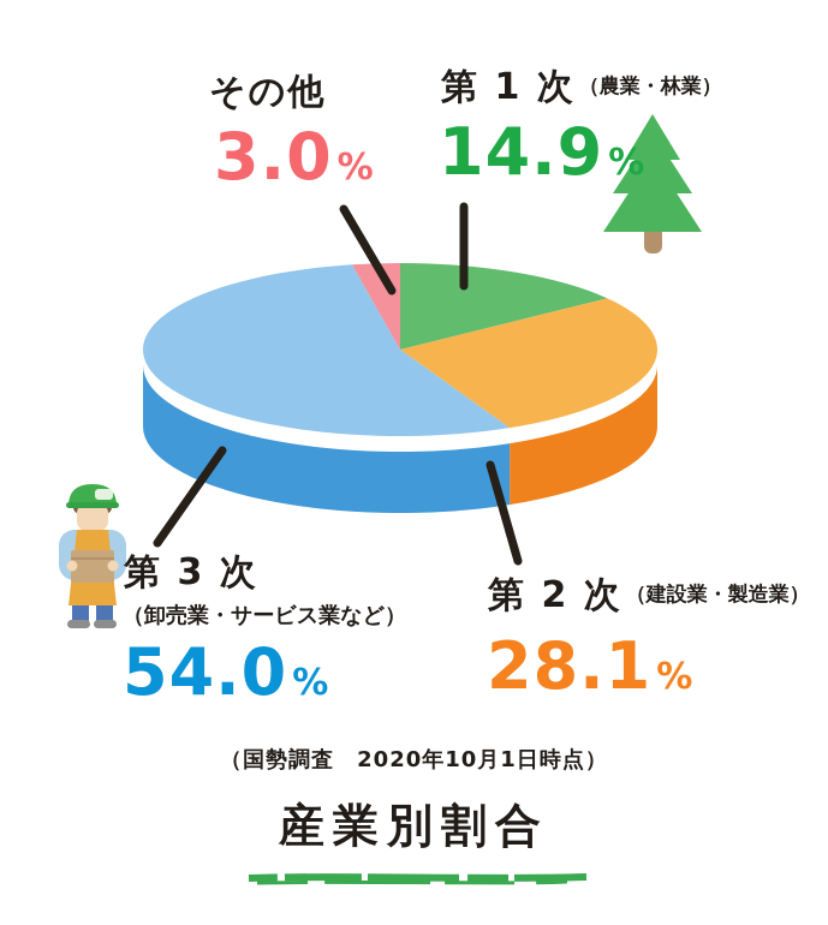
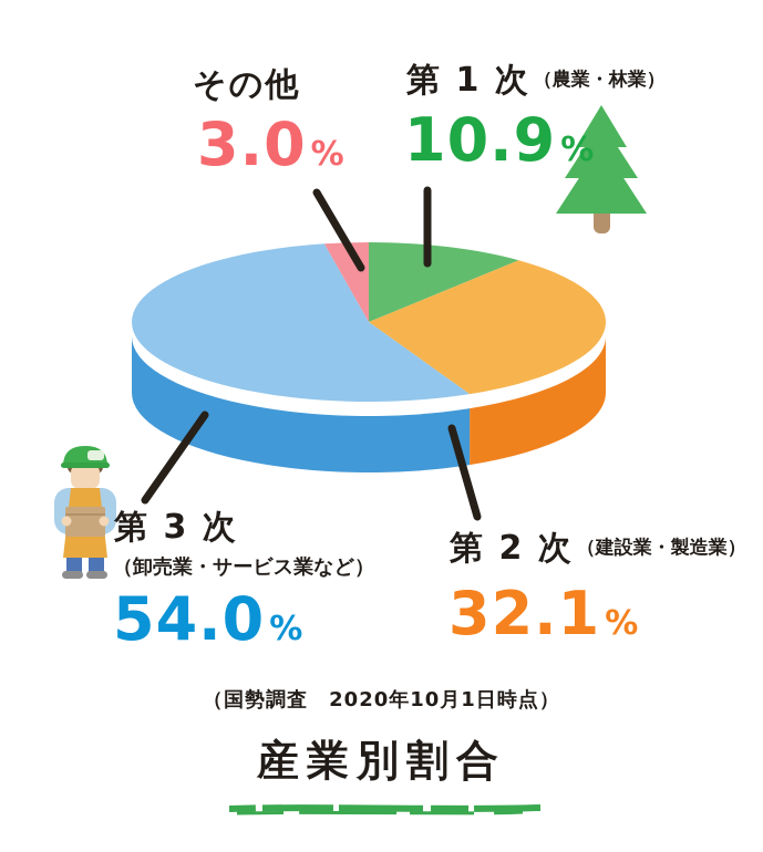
第 1 次: 14.9 -> 10.9
第 2 次: 28.1 -> 32.1
